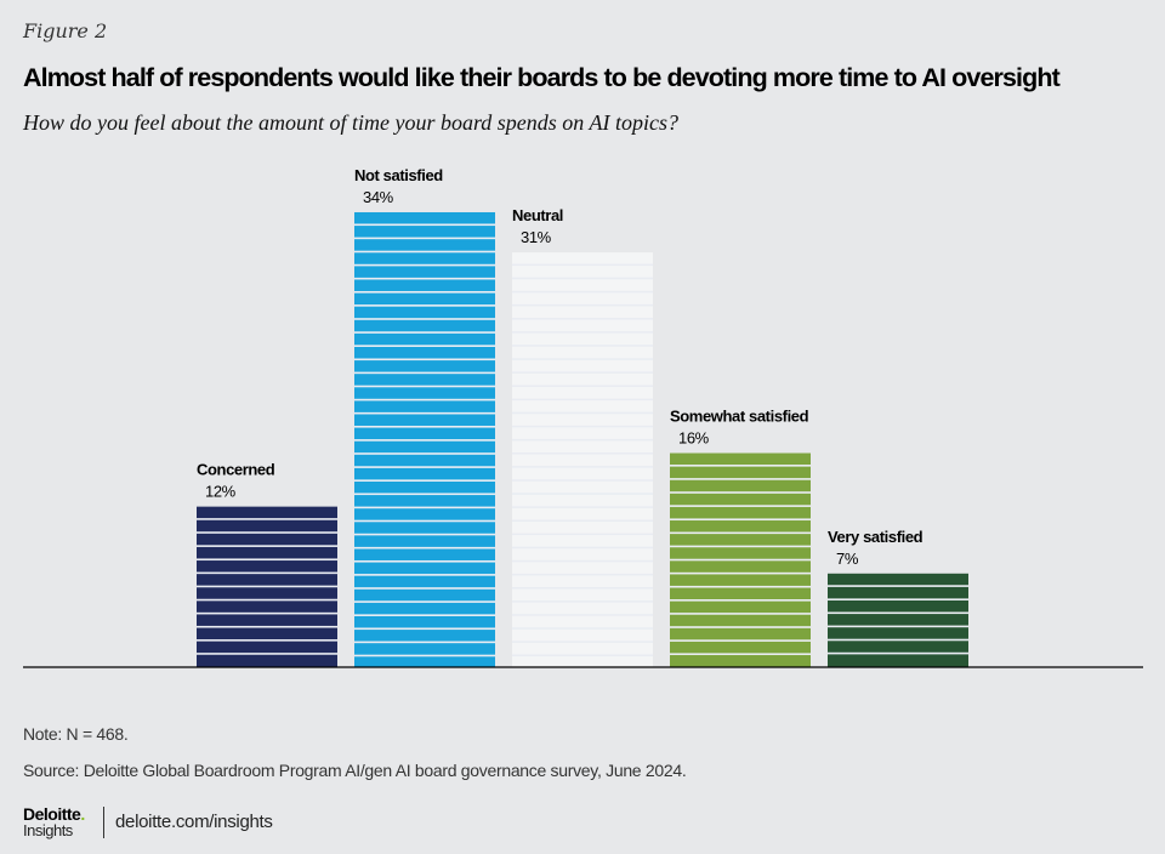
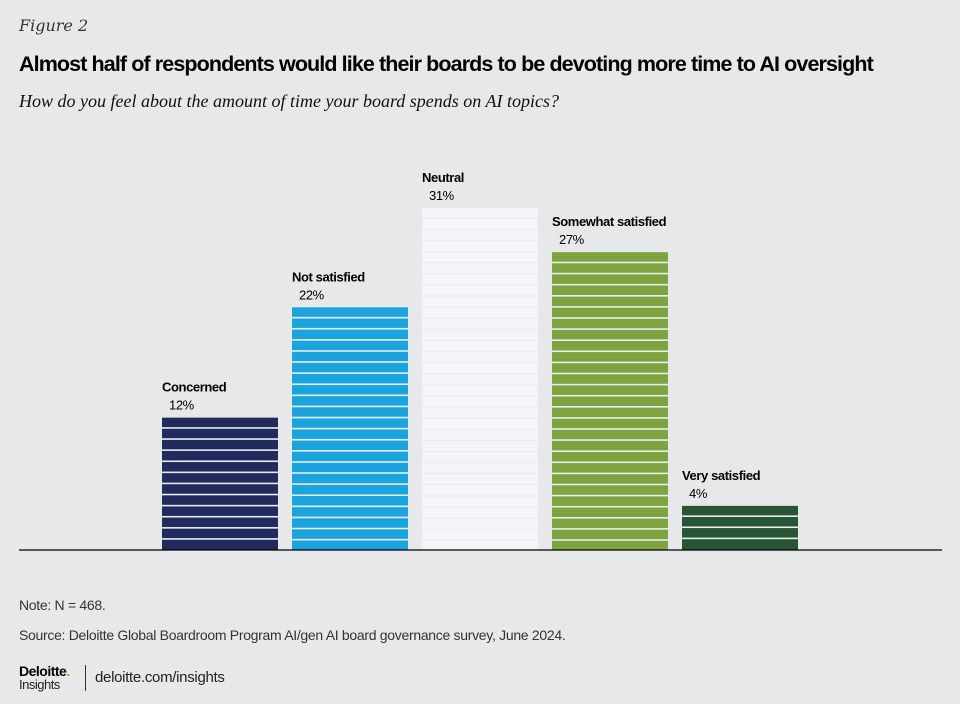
Not satisfied: 34% -> 22%
Somewhat satisfied: 16% -> 27%
Very satisfied: 7% -> 4%
